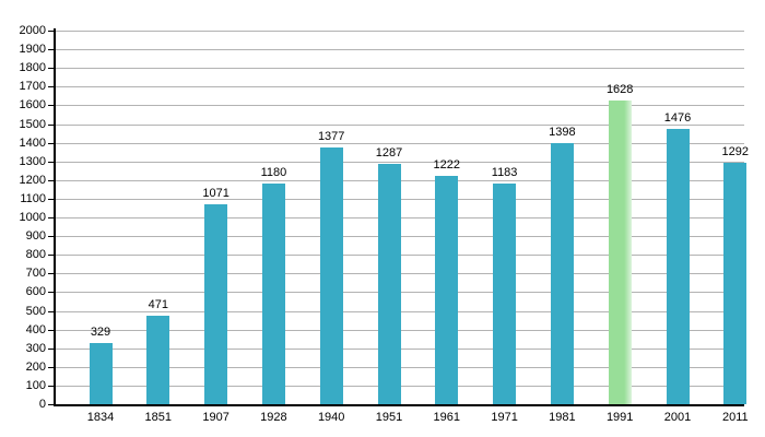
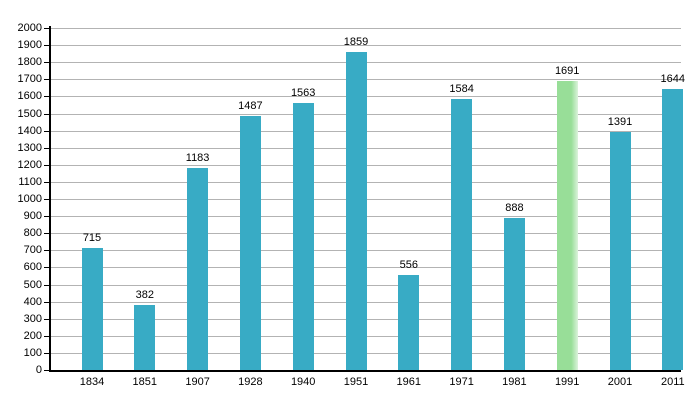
1834: 329 -> 715
1851: 471 -> 382
1907: 1071 -> 1183
1928: 1180 -> 1487
1940: 1377 -> 1563
1951: 1287 -> 1859
1961: 1222 -> 556
1971: 1183 -> 1584
1981: 1398 -> 888
1991: 1628 -> 1691
2001: 1476 -> 1391
2011: 1292 -> 1644
